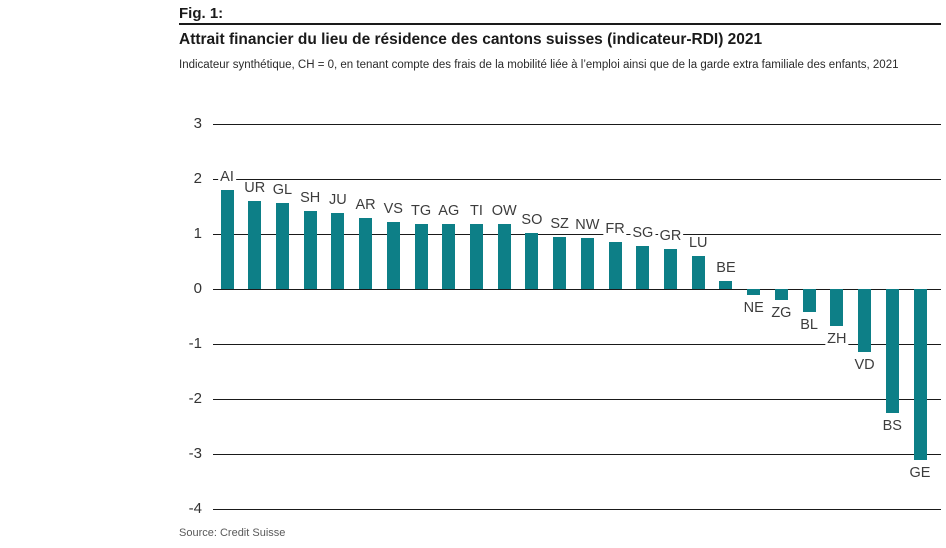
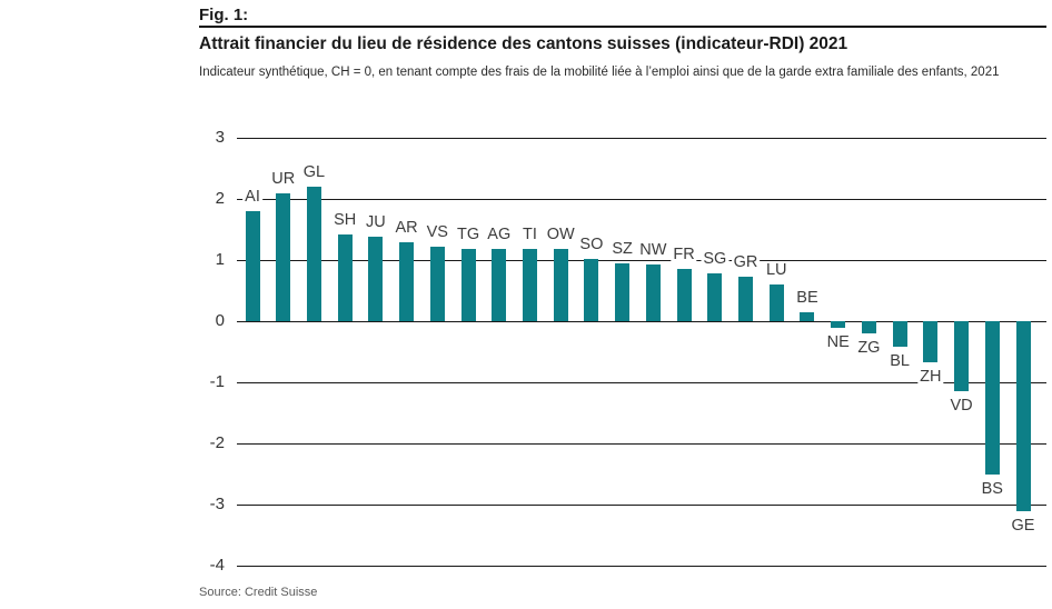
UR: 1.6 -> 2.1
GL: 1.6 -> 2.2
BS: -2.3 -> -2.5
